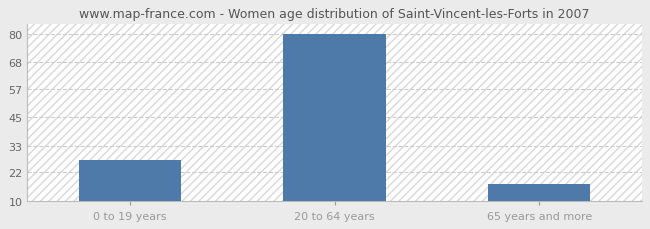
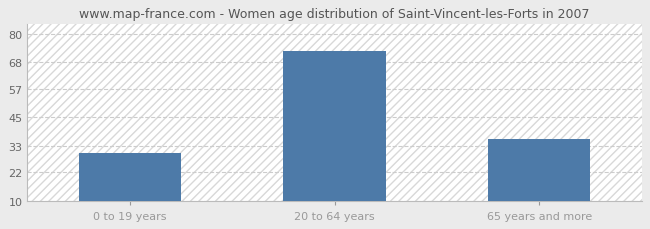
0 to 19 years: 27 -> 30
20 to 64 years: 80 -> 73
65 years and more: 17 -> 36
